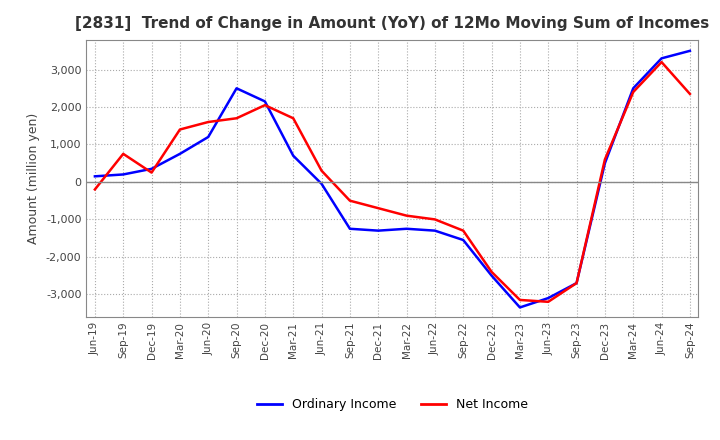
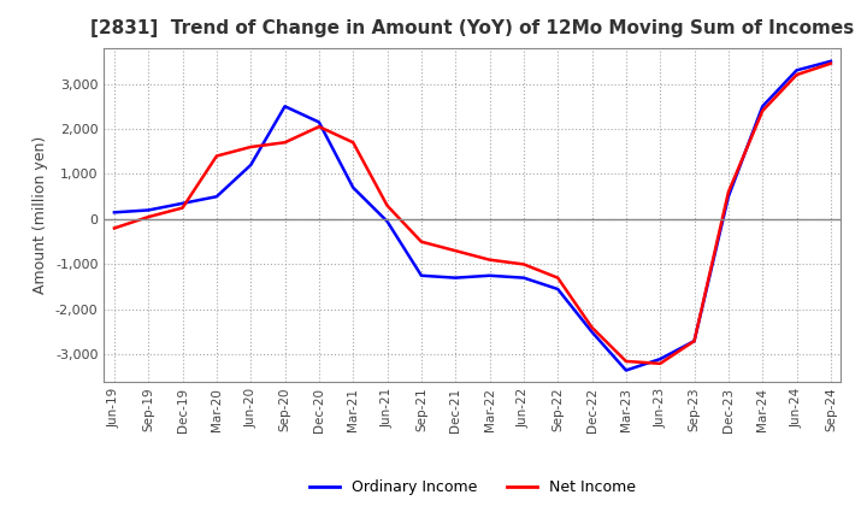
Net Income/Sep-19: 750 -> 50
Ordinary Income/Mar-20: 750 -> 500
Net Income/Sep-24: 2,350 -> 3,450
